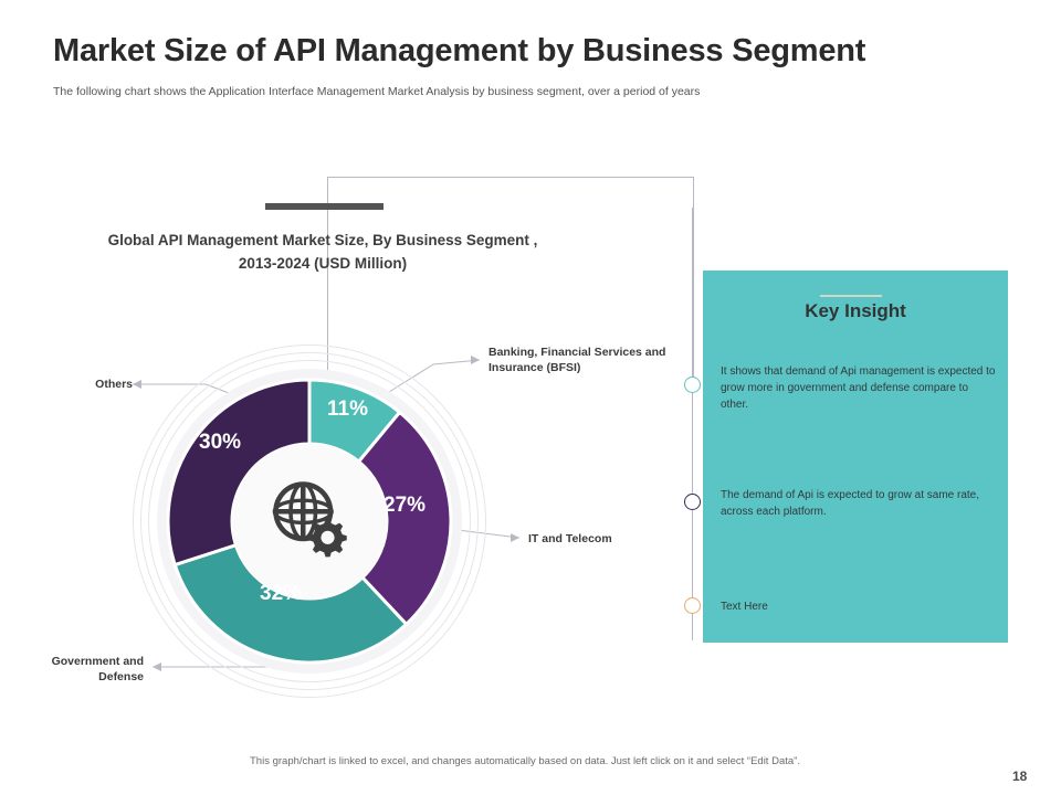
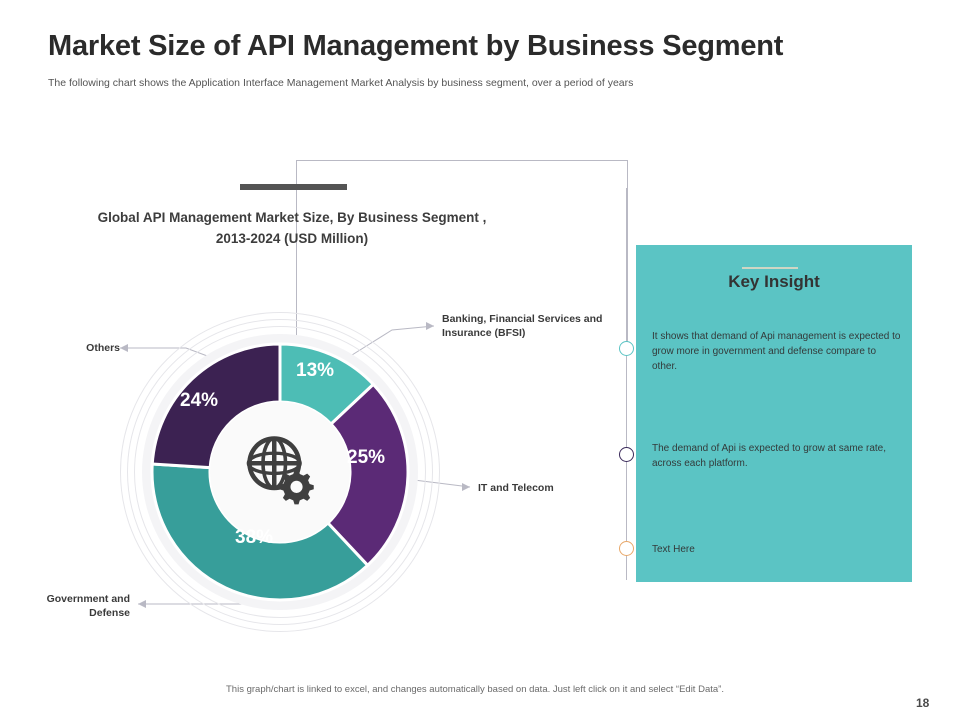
Banking, Financial Services and Insurance (BFSI): 11% -> 13%
IT and Telecom: 27% -> 25%
Government and Defense: 32% -> 38%
Others: 30% -> 24%
